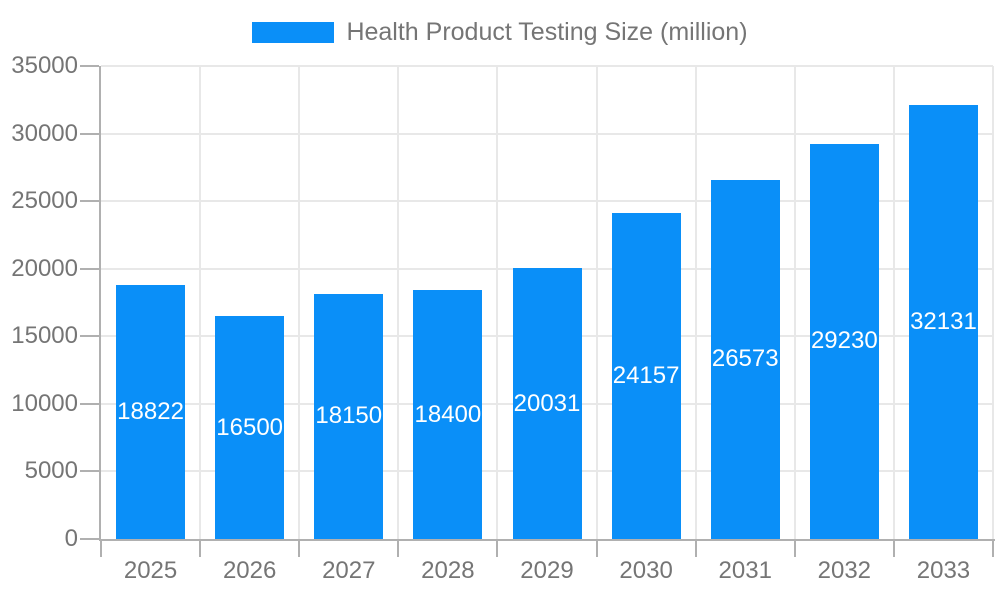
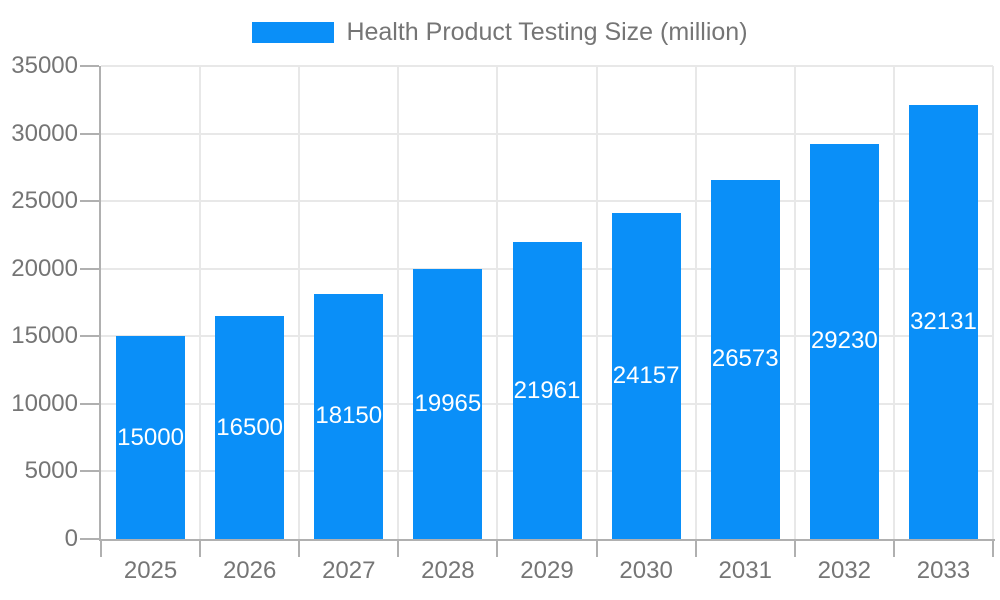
2025: 18822 -> 15000
2028: 18400 -> 19965
2029: 20031 -> 21961
